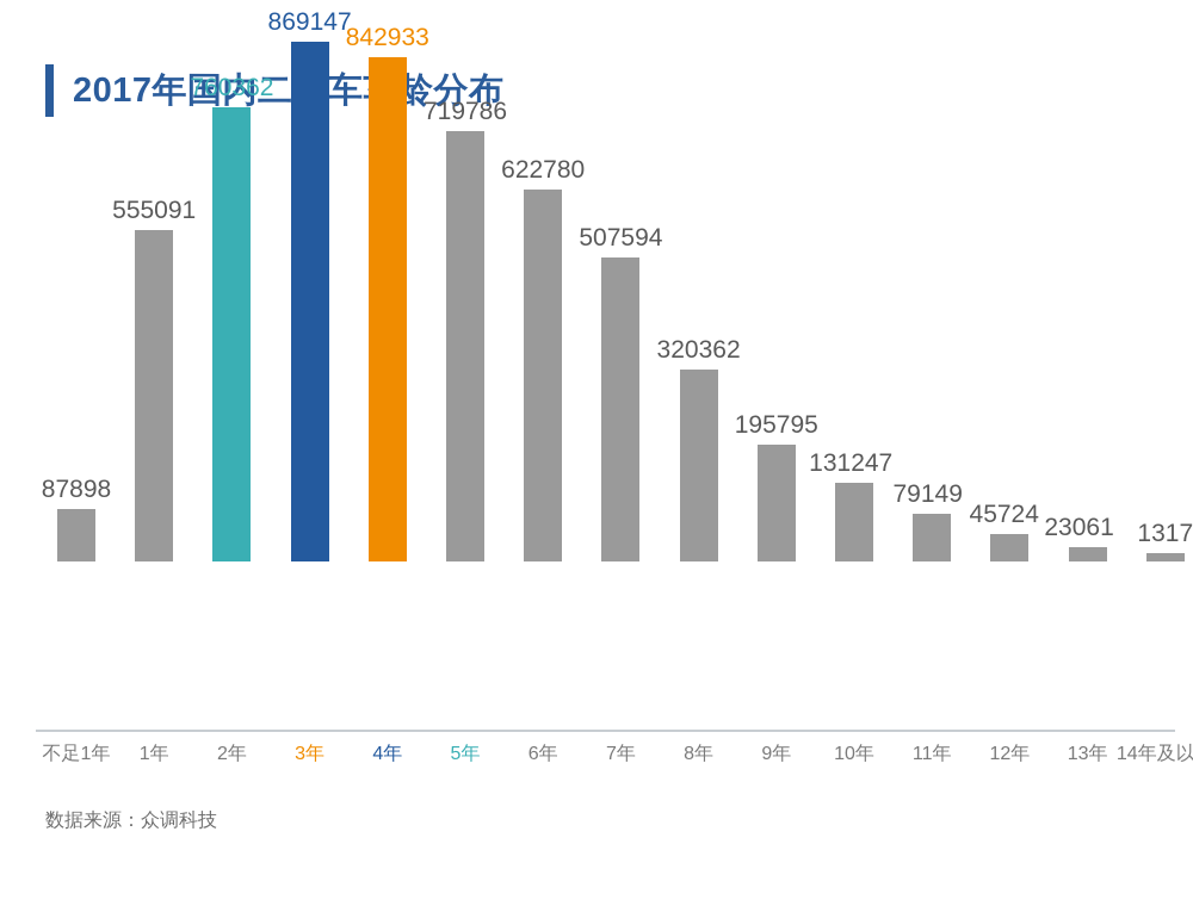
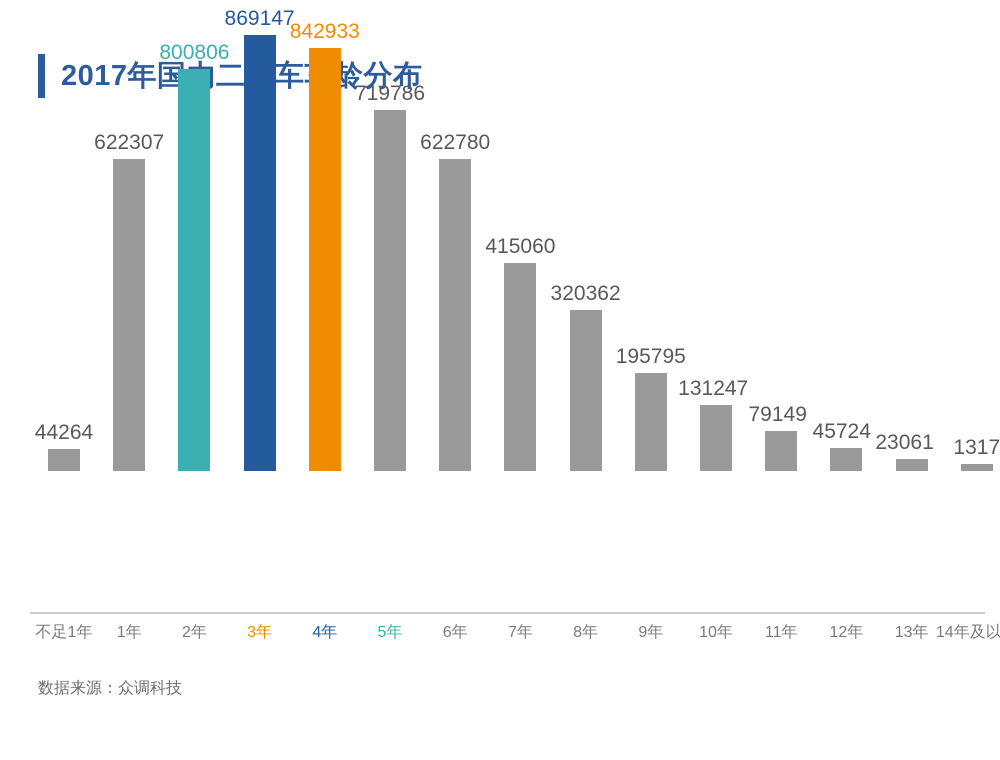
不足1年: 87898 -> 44264
1年: 555091 -> 622307
2年: 760362 -> 800806
7年: 507594 -> 415060
